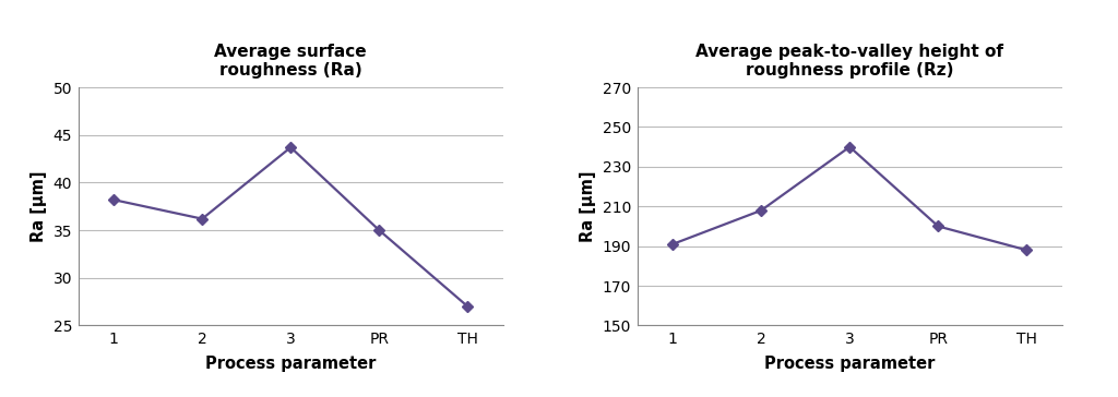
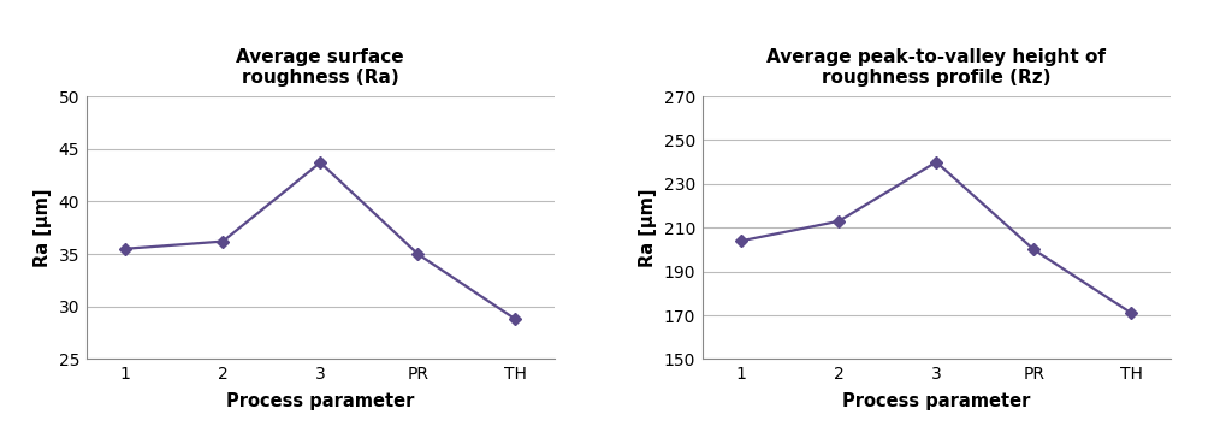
Average surface roughness (Ra)/1: 38.2 -> 35.5
Average surface roughness (Ra)/TH: 27.0 -> 28.8
Average peak-to-valley height of roughness profile (Rz)/1: 191 -> 204
Average peak-to-valley height of roughness profile (Rz)/2: 208 -> 213
Average peak-to-valley height of roughness profile (Rz)/TH: 188 -> 171
